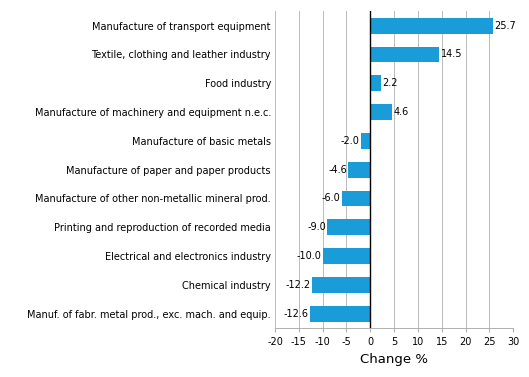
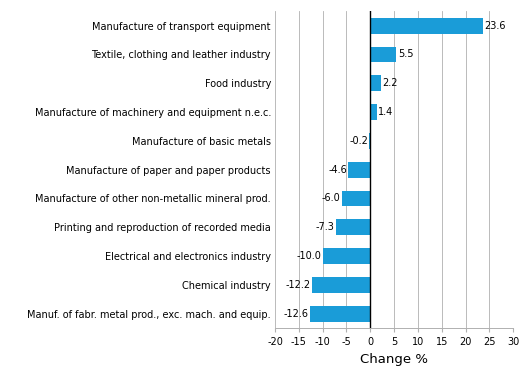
Manufacture of transport equipment: 25.7 -> 23.6
Textile, clothing and leather industry: 14.5 -> 5.5
Manufacture of machinery and equipment n.e.c.: 4.6 -> 1.4
Manufacture of basic metals: -2.0 -> -0.2
Printing and reproduction of recorded media: -9.0 -> -7.3
